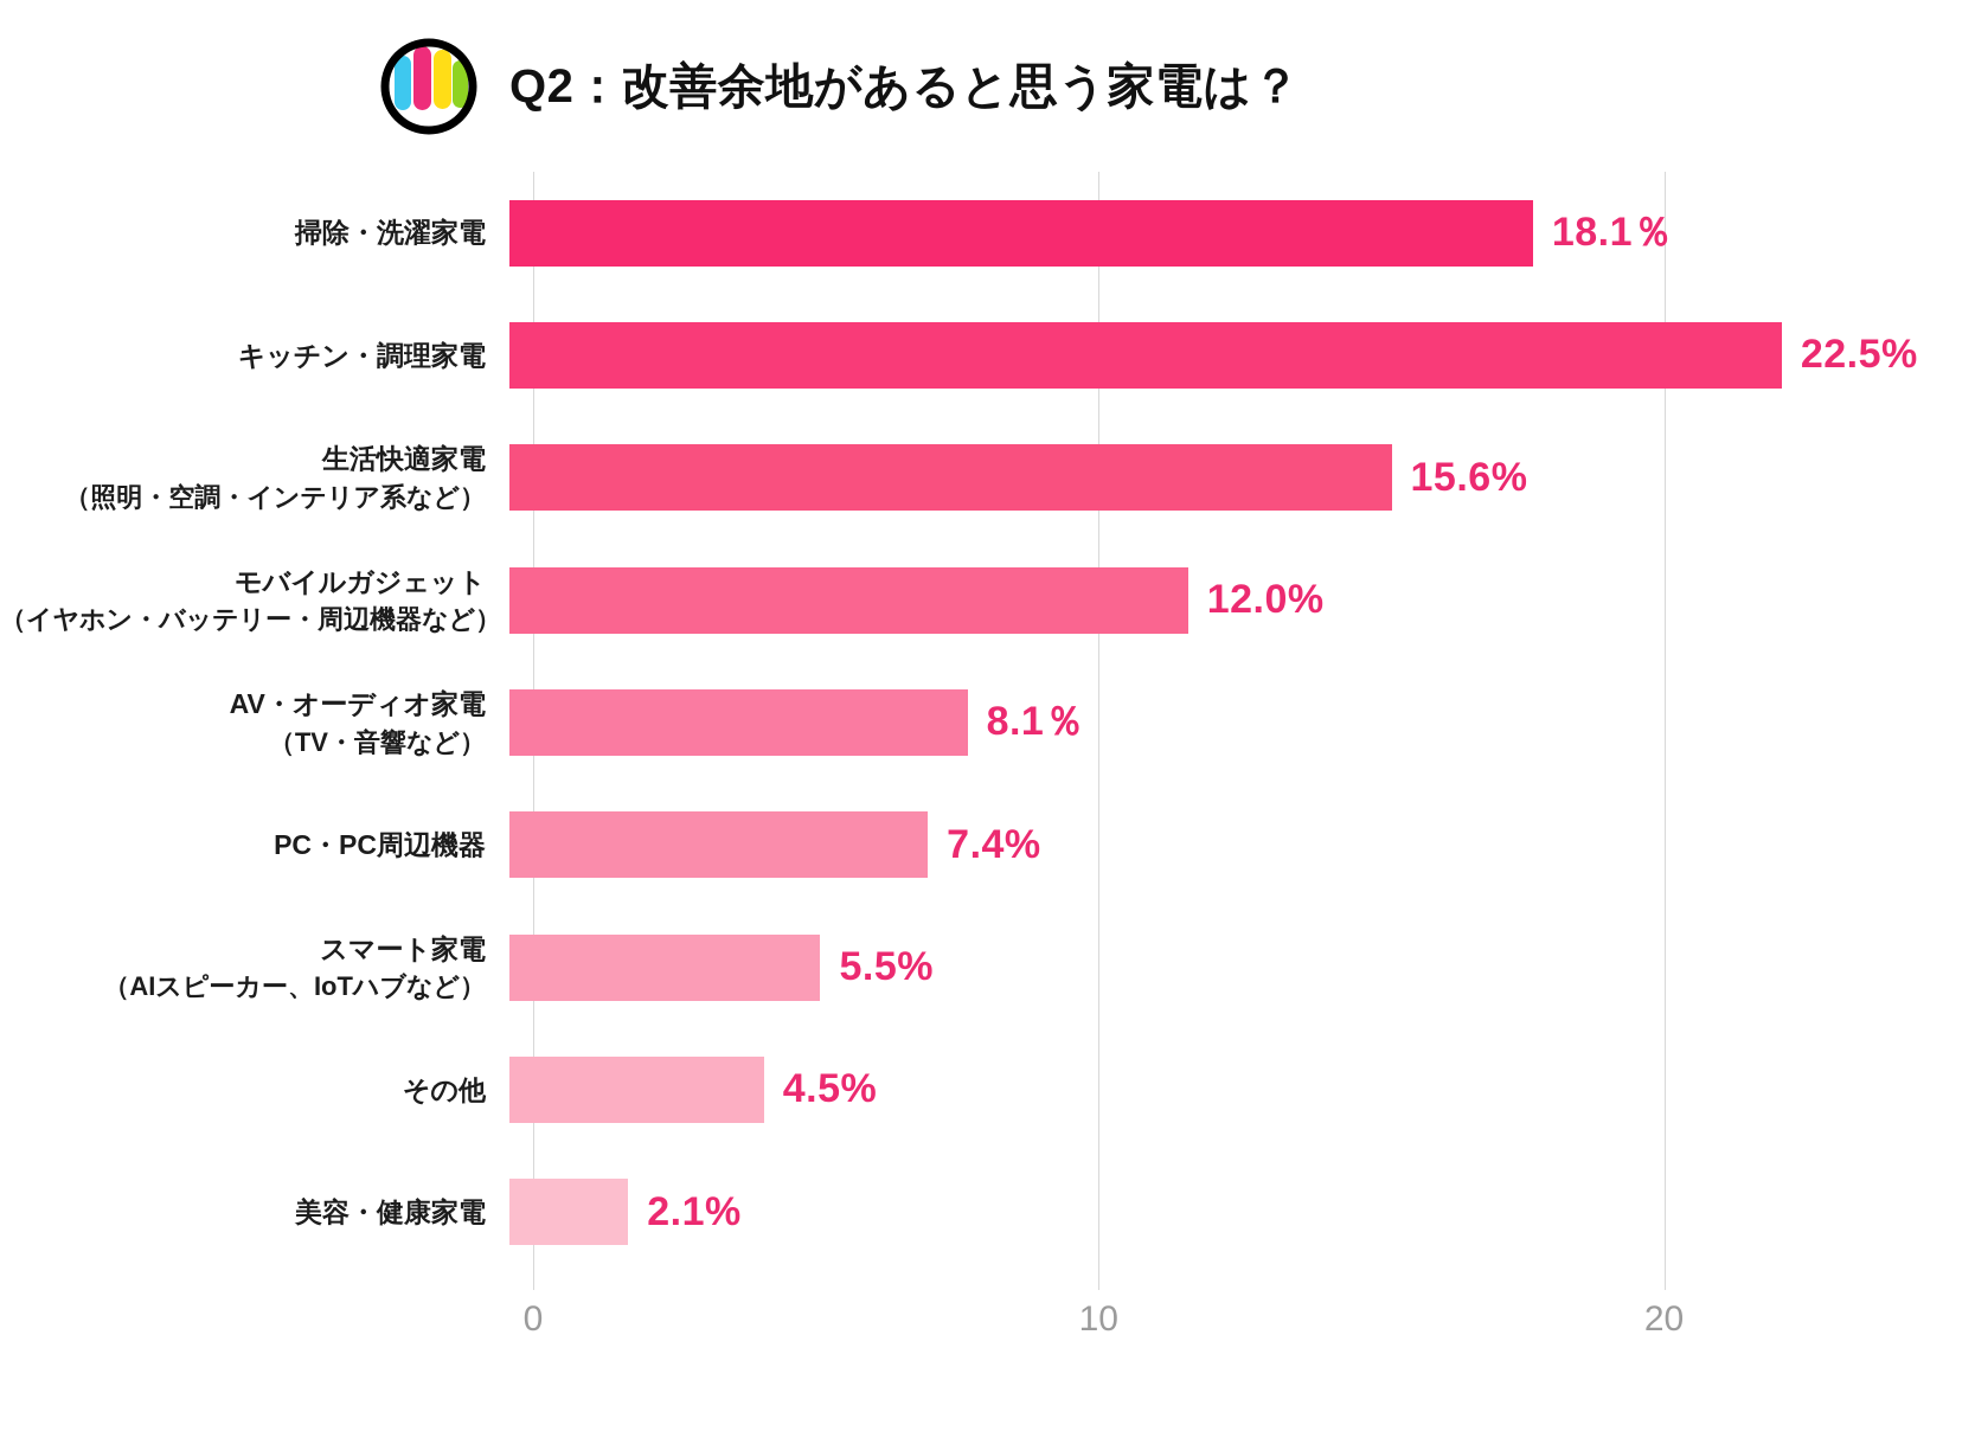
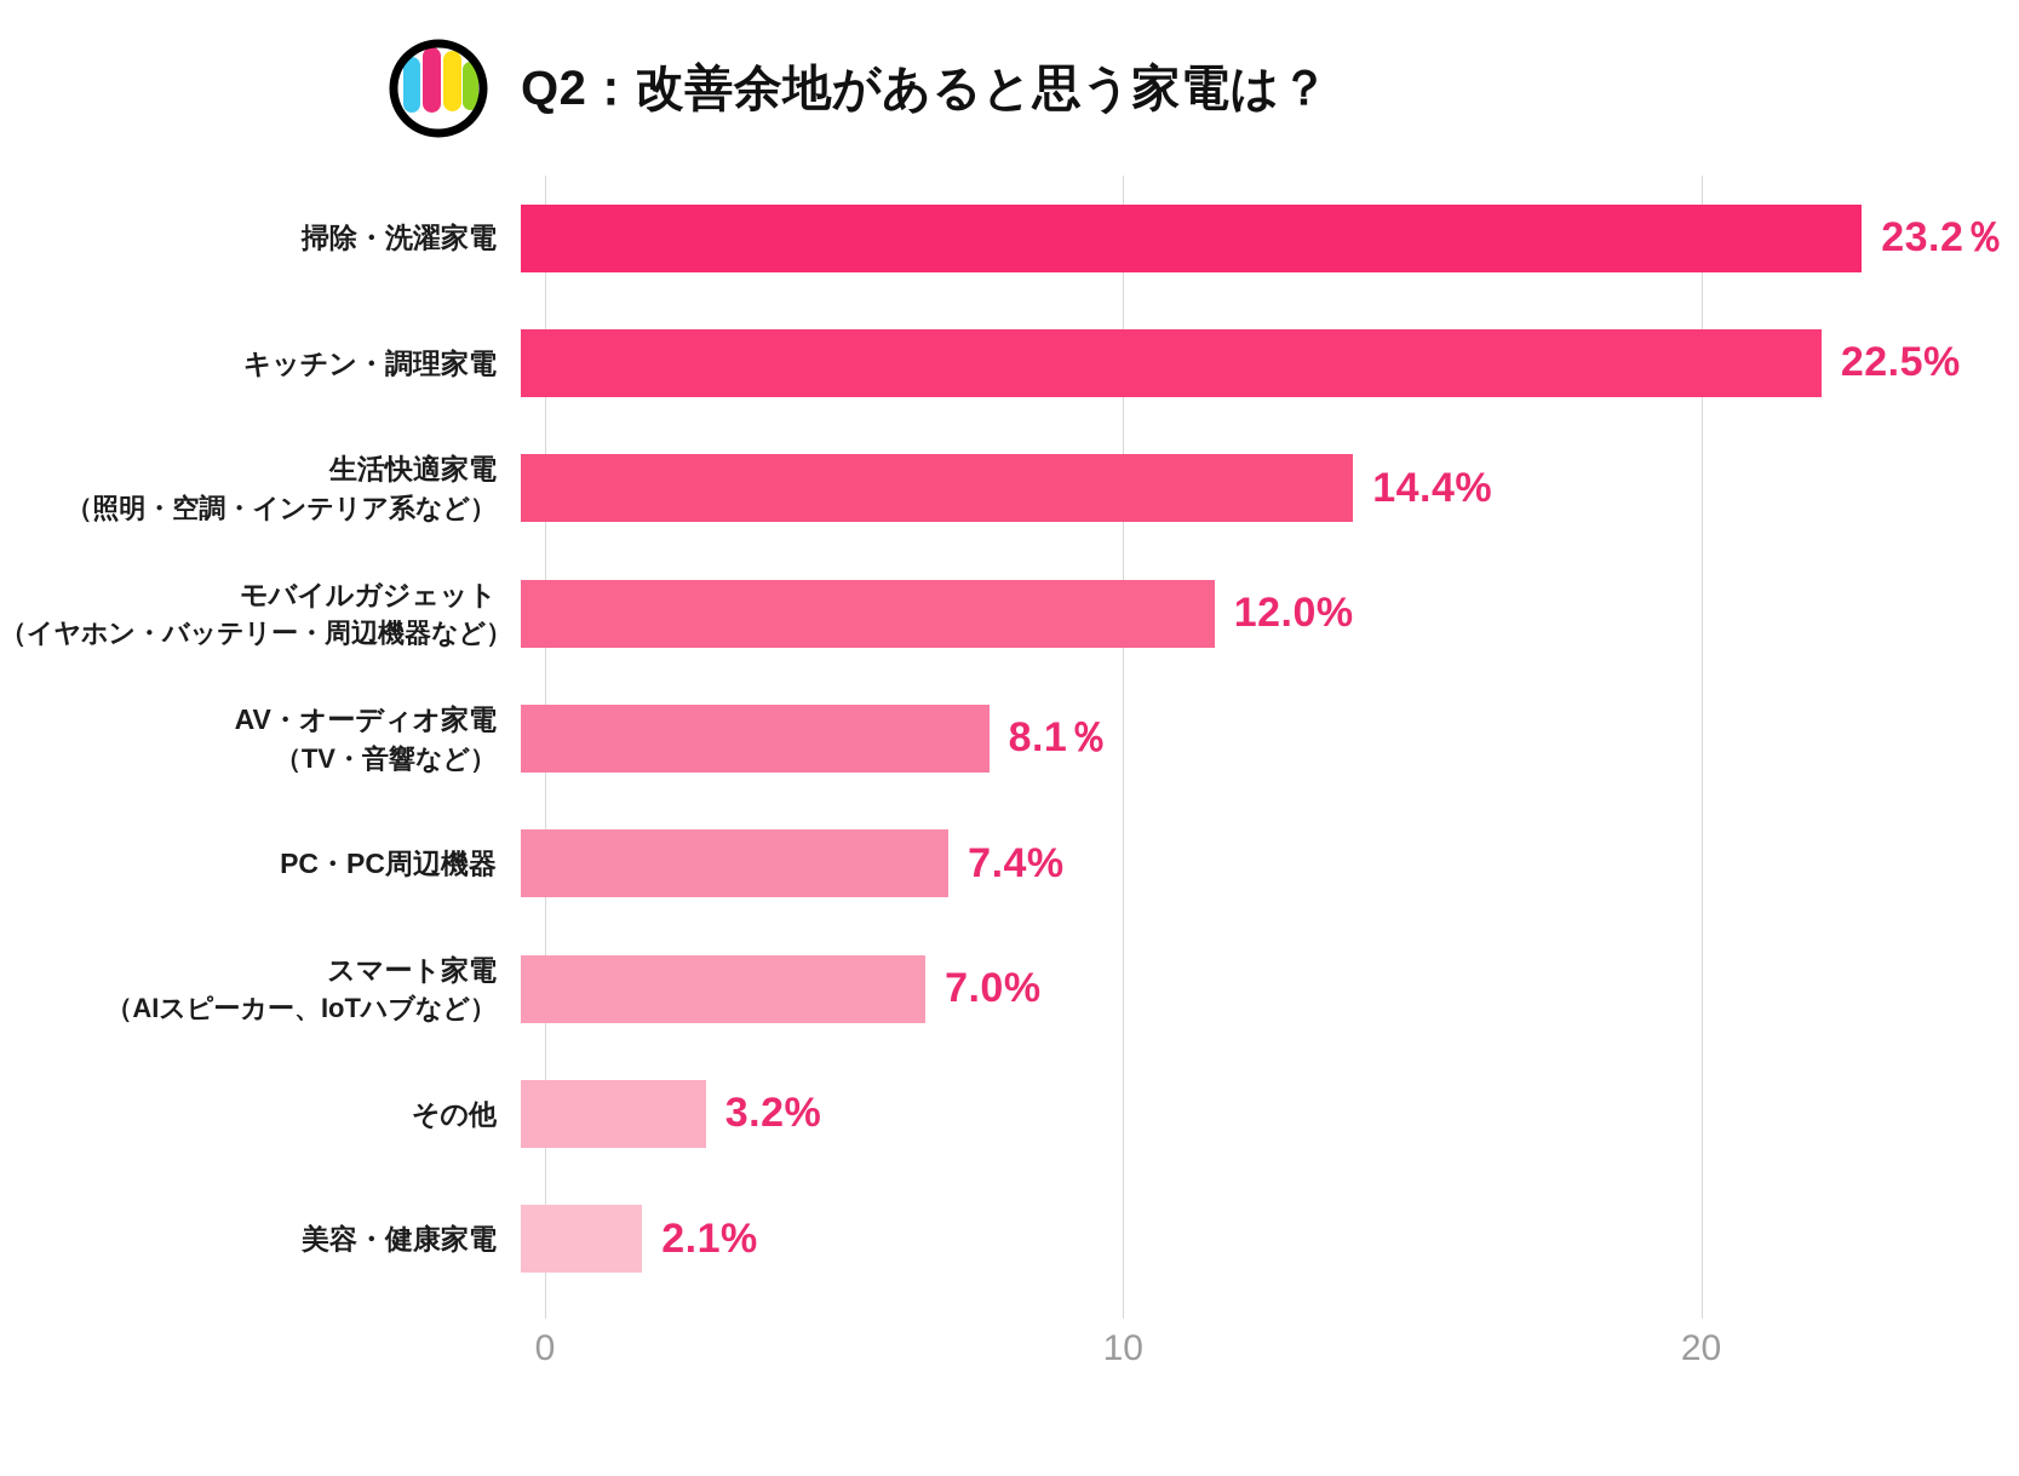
掃除・洗濯家電: 18.1 -> 23.2
生活快適家電: 15.6% -> 14.4%
スマート家電: 5.5% -> 7.0%
その他: 4.5% -> 3.2%
